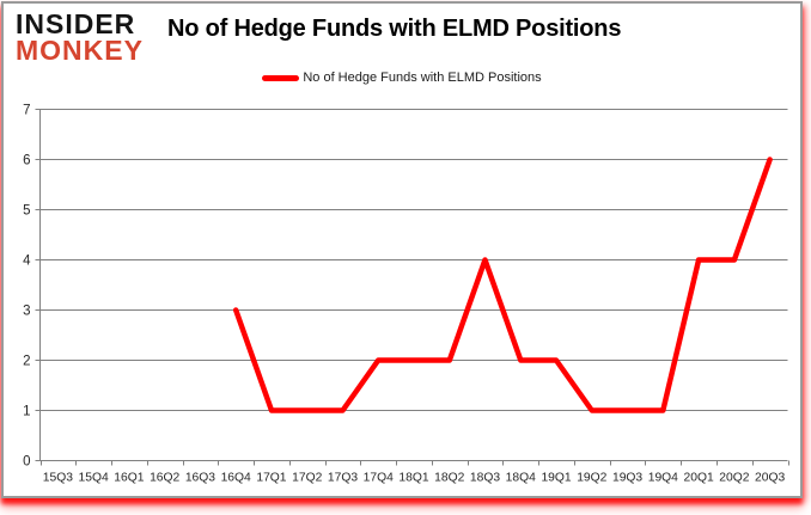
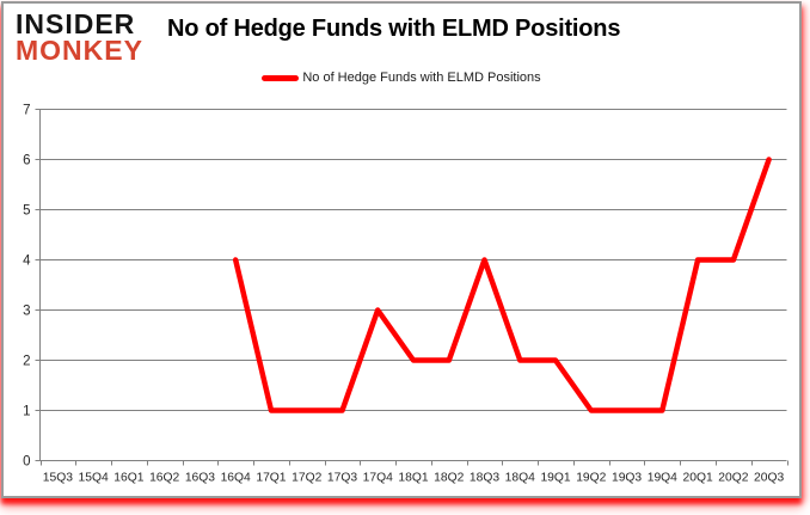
16Q4: 3 -> 4
17Q4: 2 -> 3
